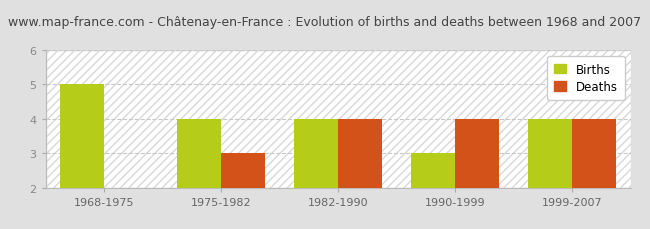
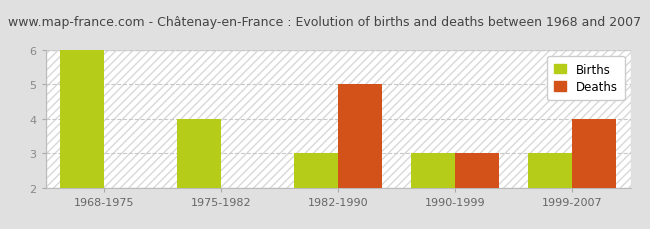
Births/1968-1975: 5 -> 6
Deaths/1975-1982: 3 -> 2
Births/1982-1990: 4 -> 3
Deaths/1982-1990: 4 -> 5
Deaths/1990-1999: 4 -> 3
Births/1999-2007: 4 -> 3
